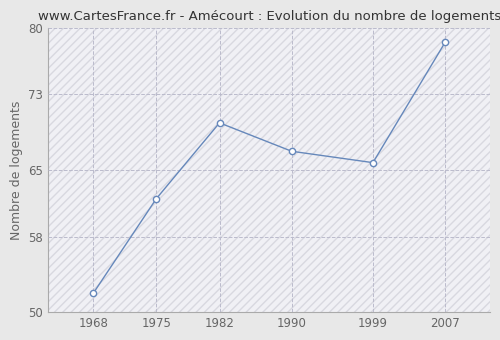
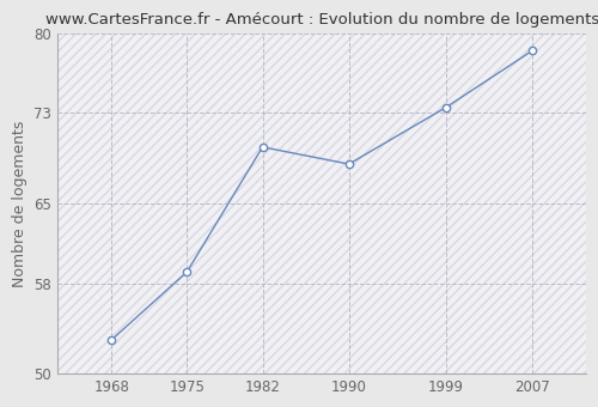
1968: 52.0 -> 53.0
1975: 62.0 -> 59.0
1990: 67.0 -> 68.5
1999: 65.8 -> 73.5
